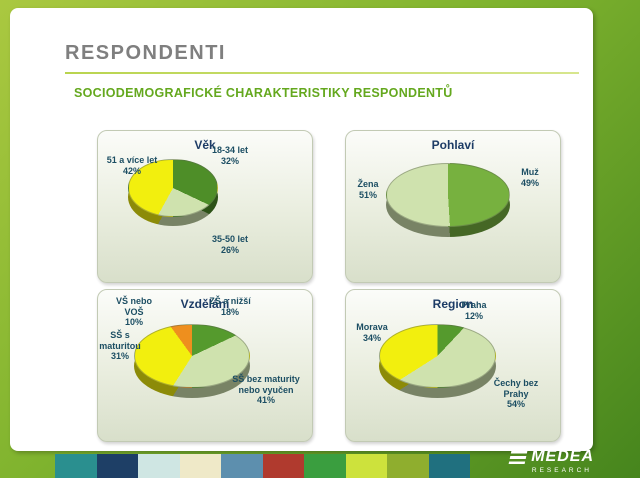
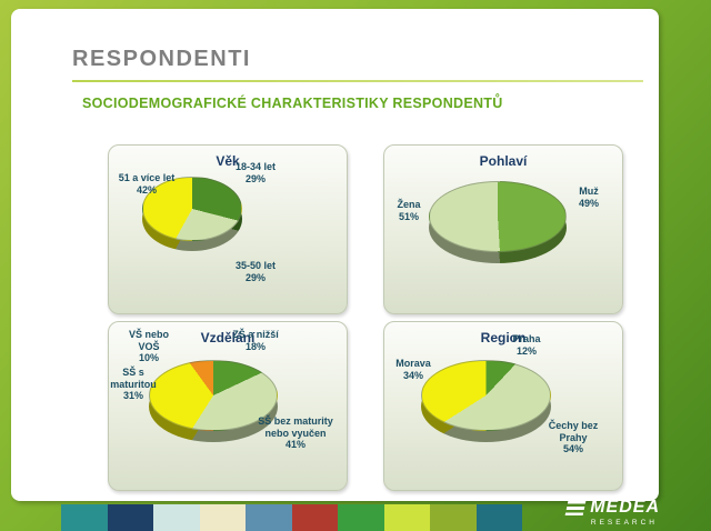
Věk/18-34 let: 32% -> 29%
Věk/35-50 let: 26% -> 29%
